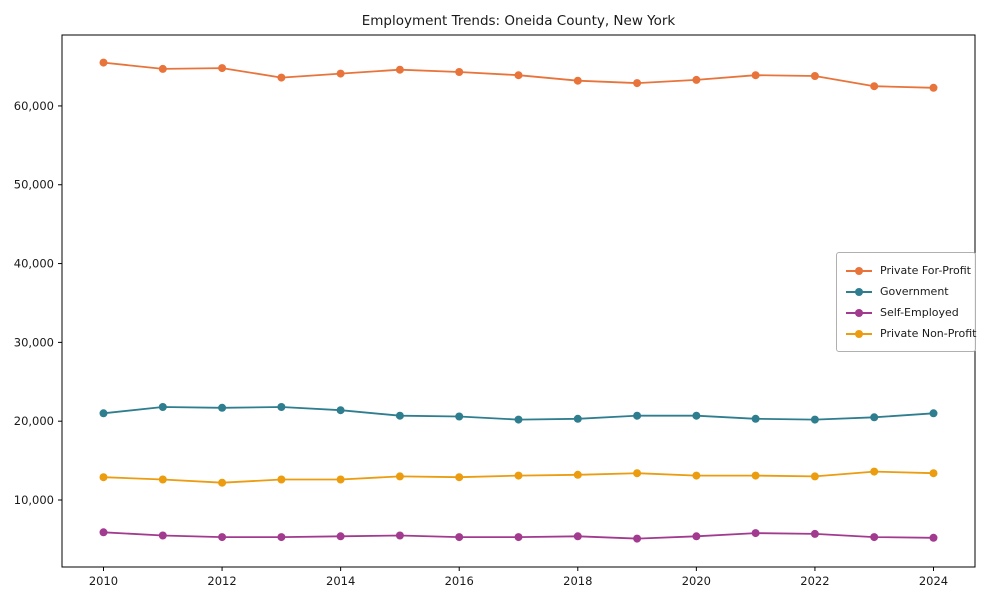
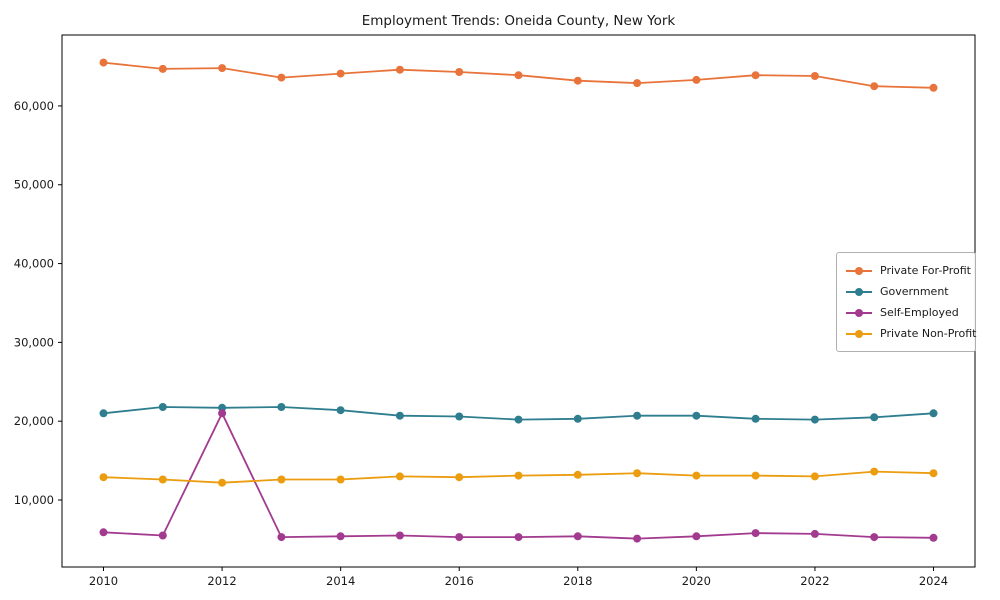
Self-Employed/2012: 5000 -> 21000
